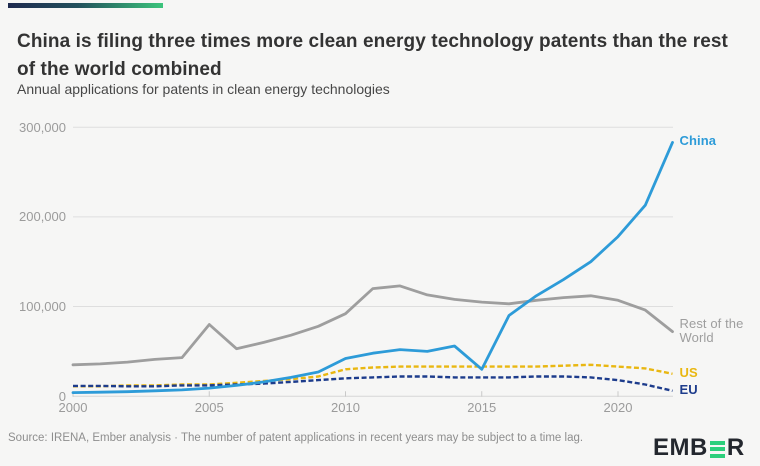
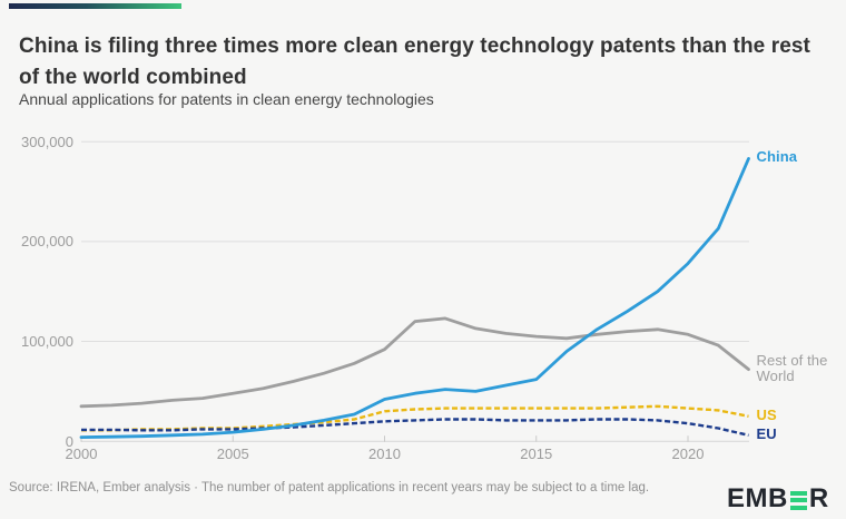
Rest of the World/2005: 80000 -> 50000
China/2015: 30000 -> 60000
